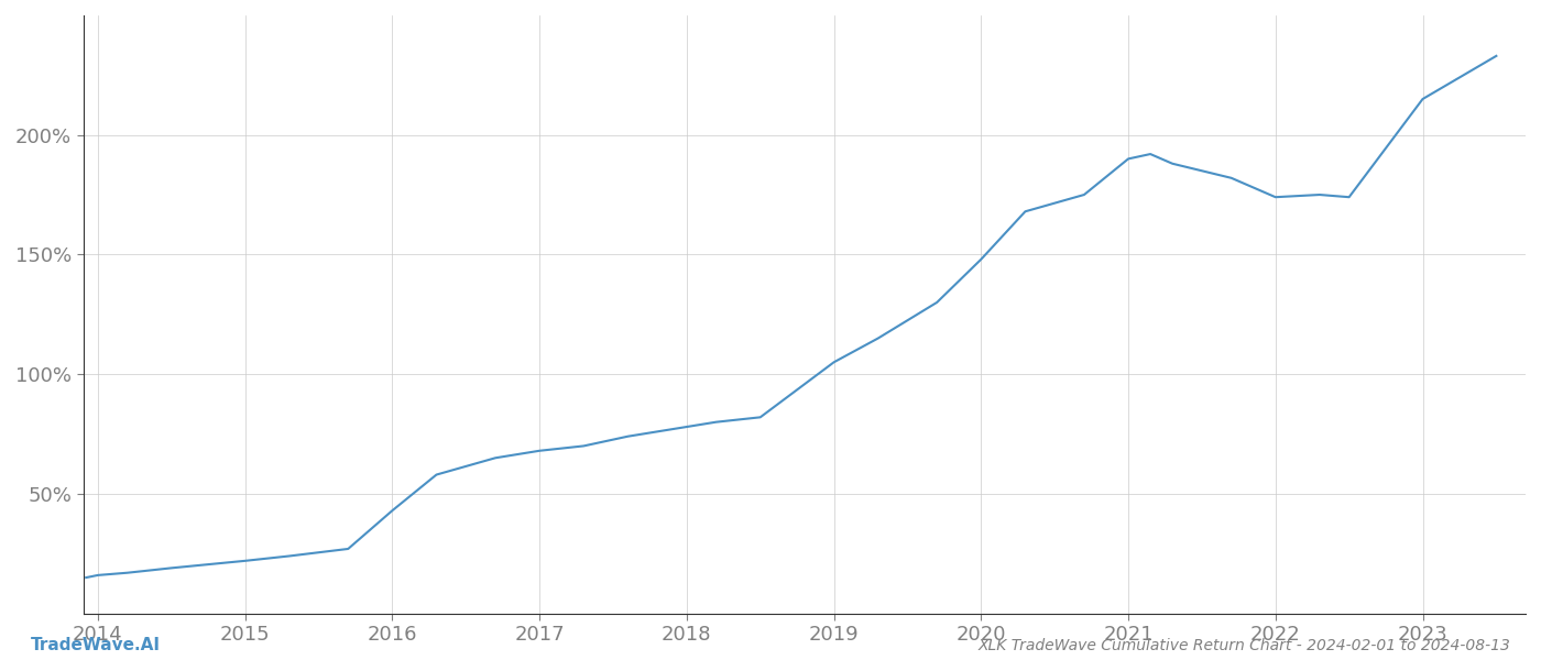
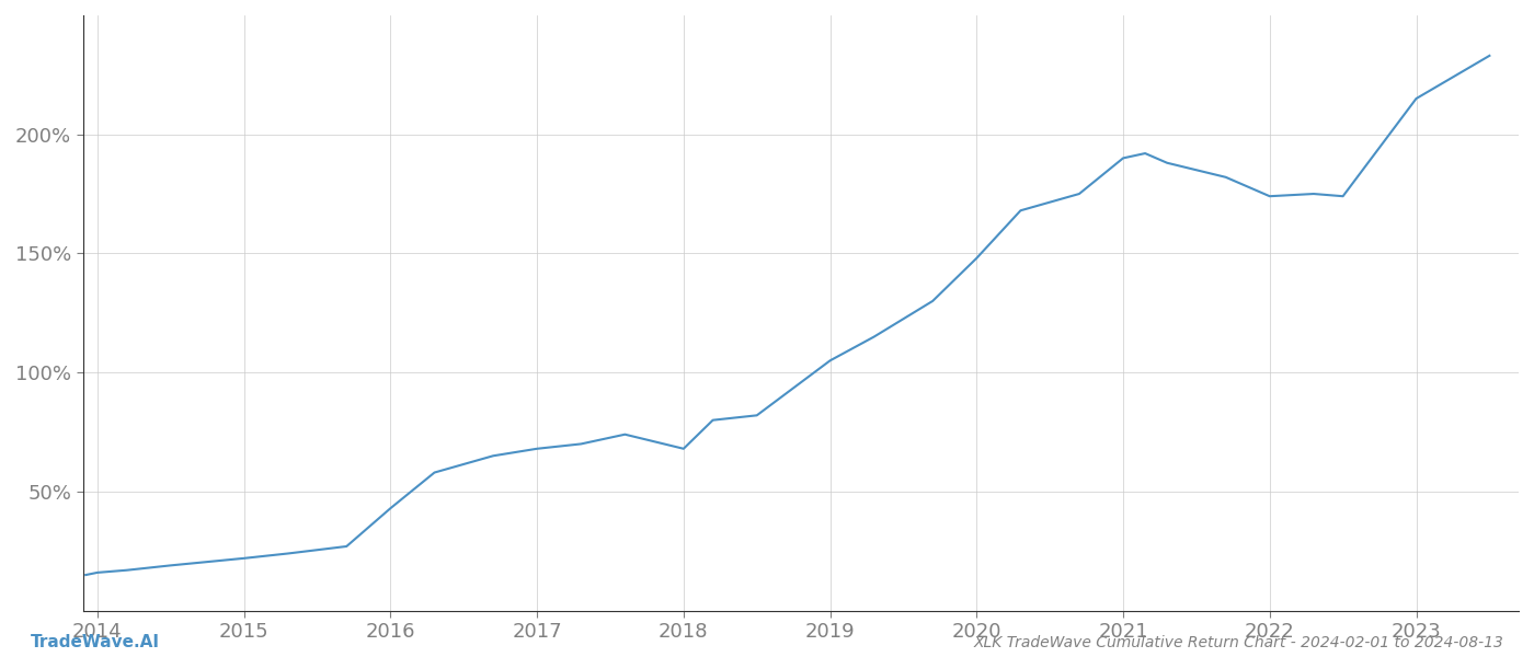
2018: 78% -> 68%
